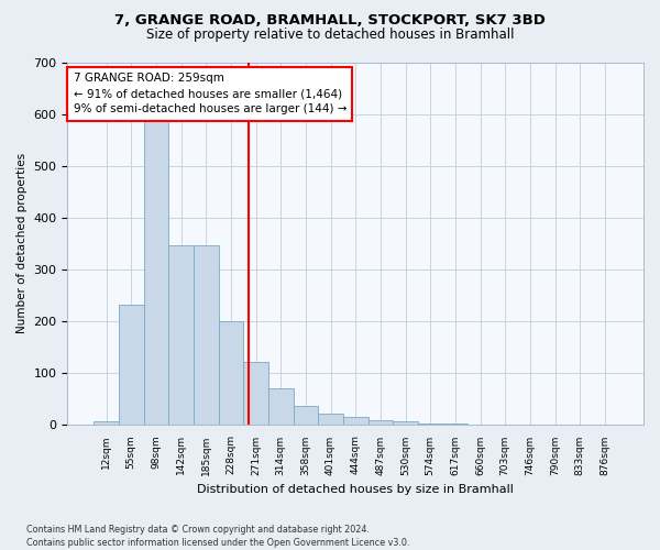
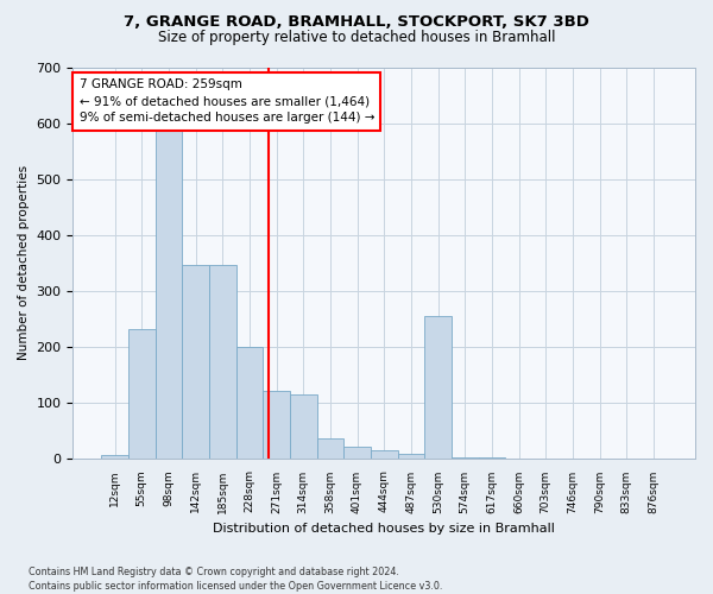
314sqm: 70 -> 115
530sqm: 5 -> 255
